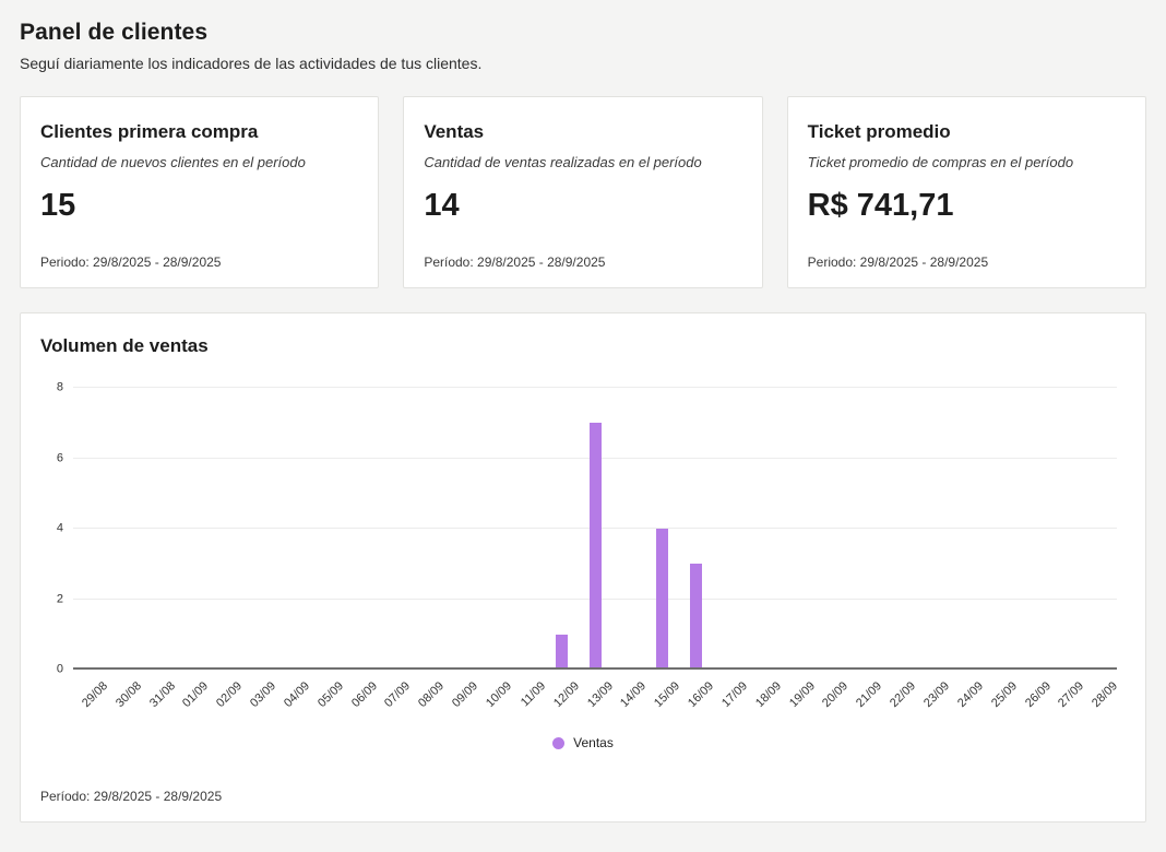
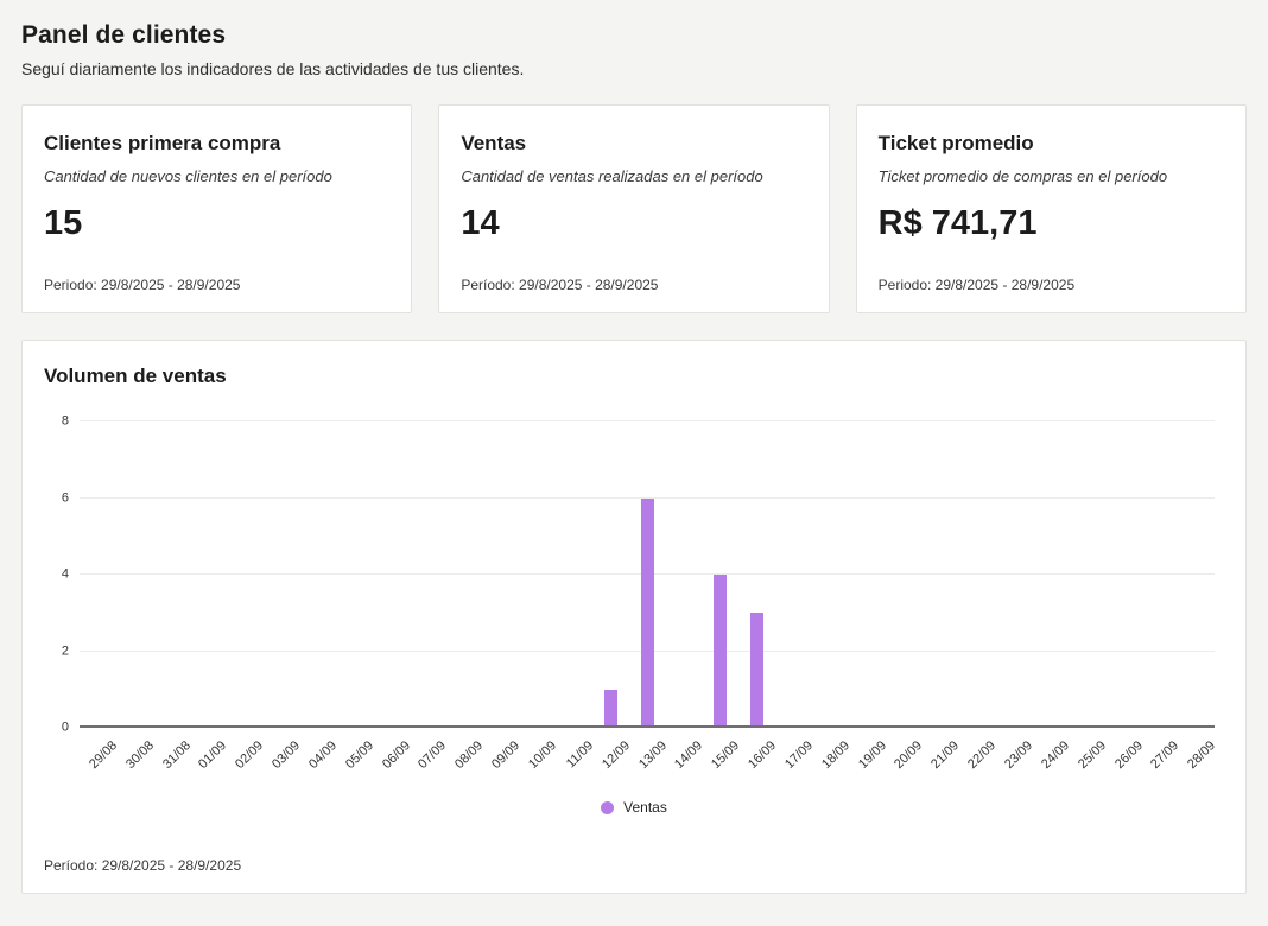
13/09: 7 -> 6
